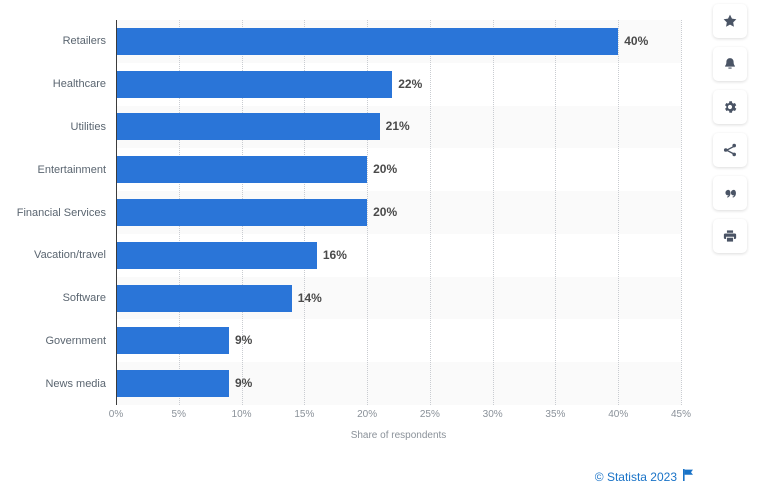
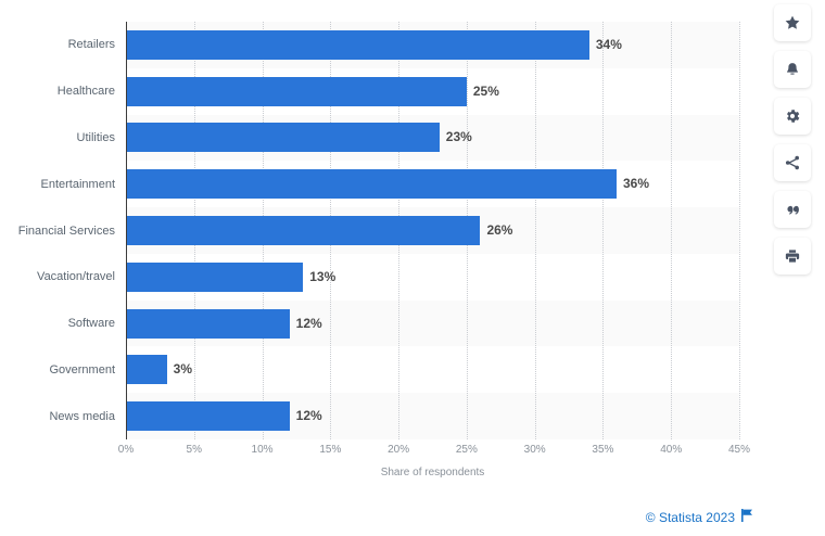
Retailers: 40% -> 34%
Healthcare: 22% -> 25%
Utilities: 21% -> 23%
Entertainment: 20% -> 36%
Financial Services: 20% -> 26%
Vacation/travel: 16% -> 13%
Software: 14% -> 12%
Government: 9% -> 3%
News media: 9% -> 12%
